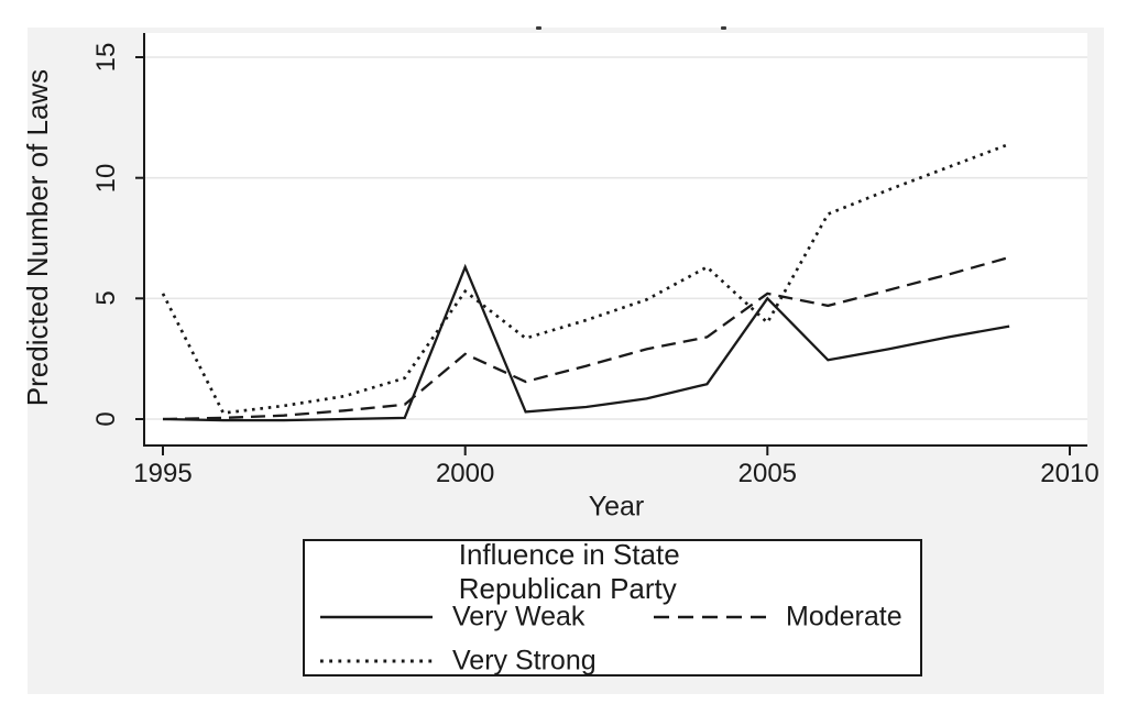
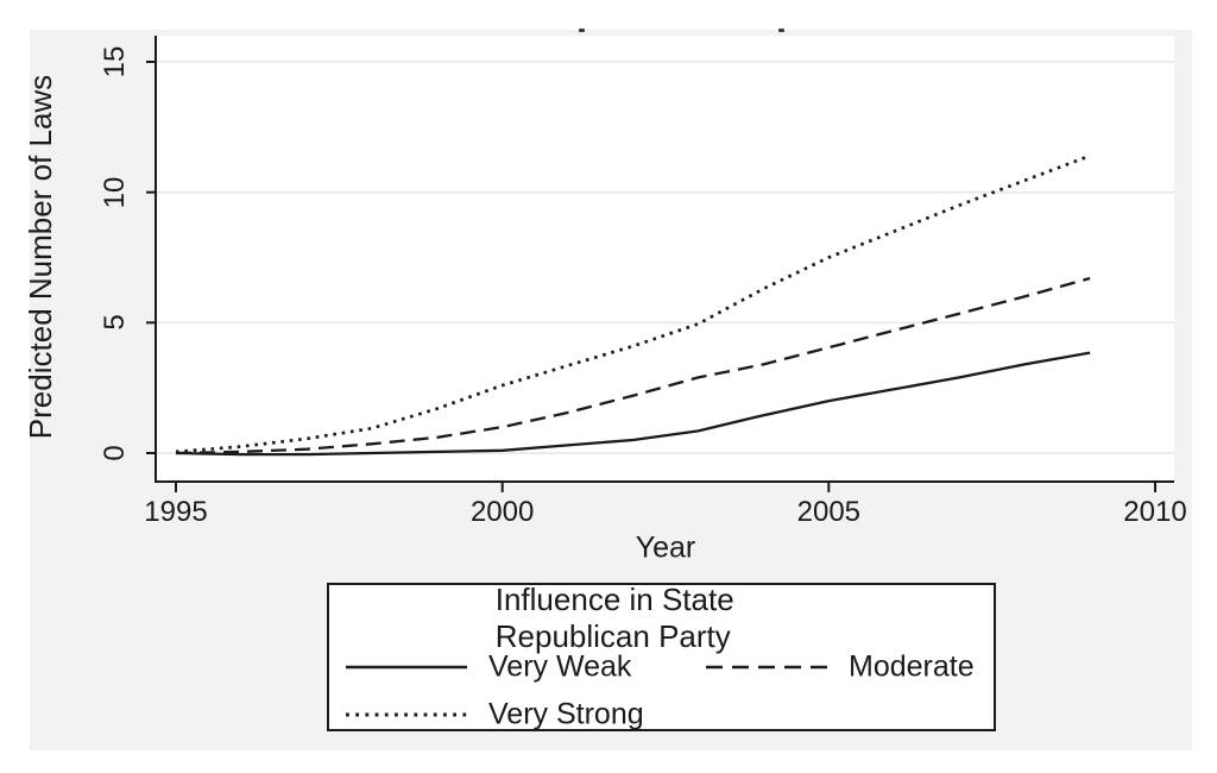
Very Strong/1995: 5.2 -> 0.1
Very Weak/2000: 6.3 -> 0.1
Moderate/2000: 2.7 -> 1.0
Very Strong/2000: 5.3 -> 2.6
Very Weak/2005: 5.0 -> 2.0
Moderate/2005: 5.2 -> 4.0
Very Strong/2005: 4.0 -> 7.5
